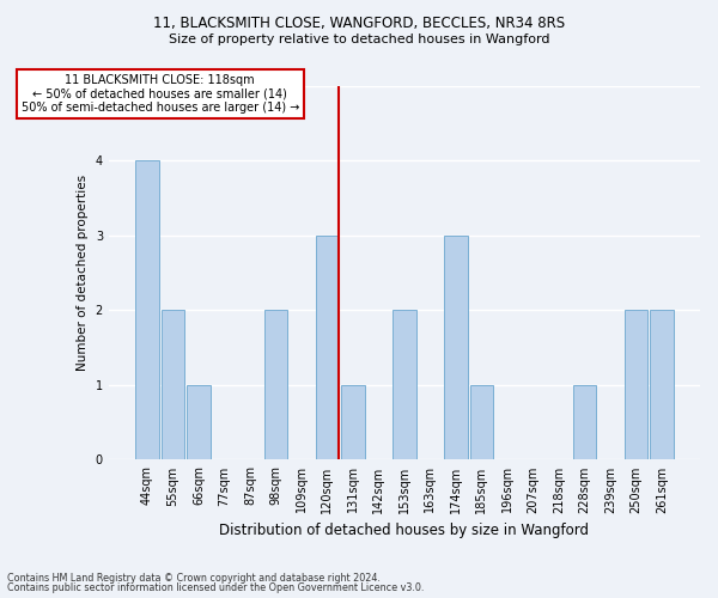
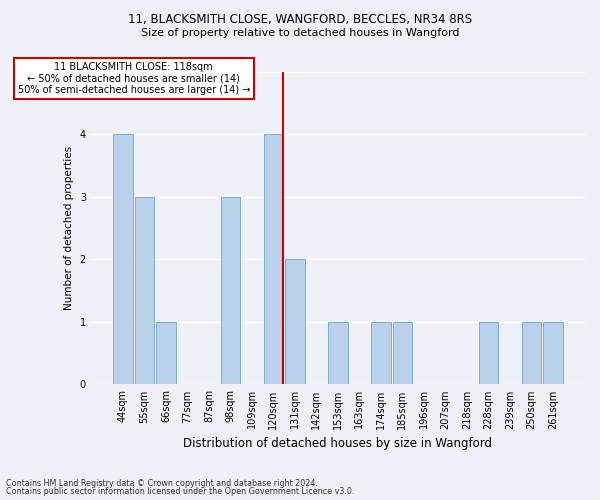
55sqm: 2 -> 3
98sqm: 2 -> 3
120sqm: 3 -> 4
131sqm: 1 -> 2
153sqm: 2 -> 1
174sqm: 3 -> 1
250sqm: 2 -> 1
261sqm: 2 -> 1
